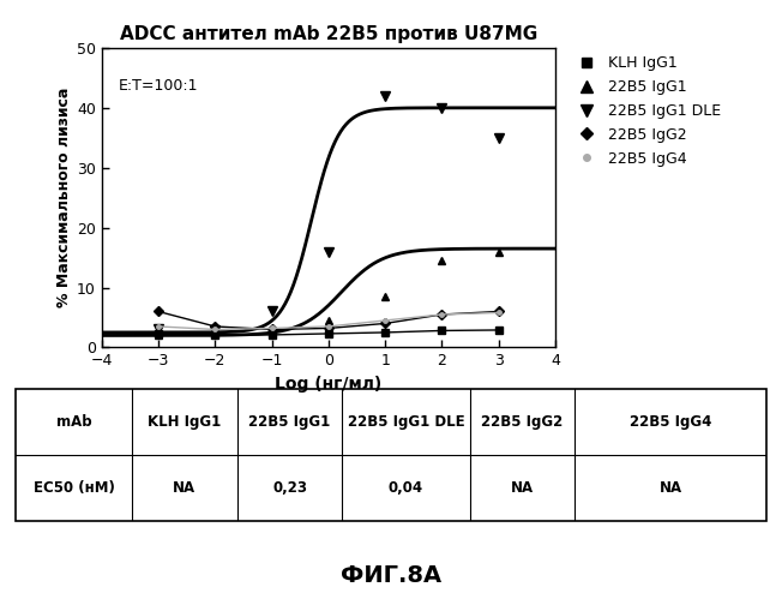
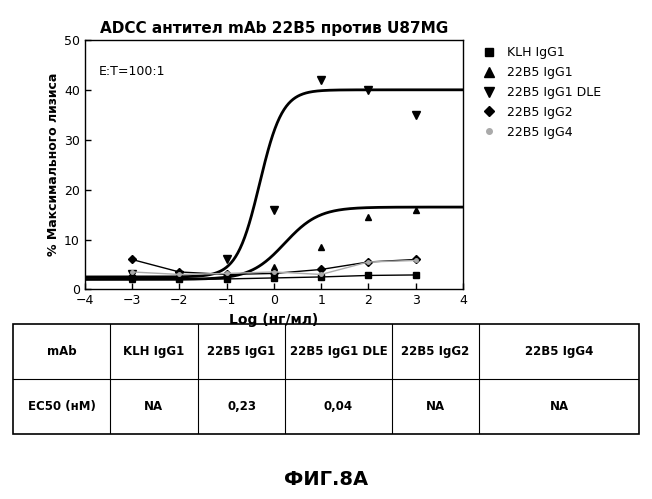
22B5 IgG4/1: 4.5 -> 3.0
